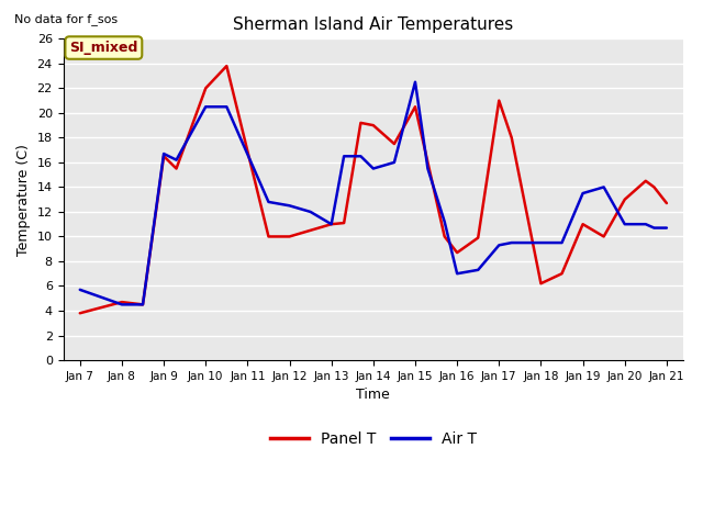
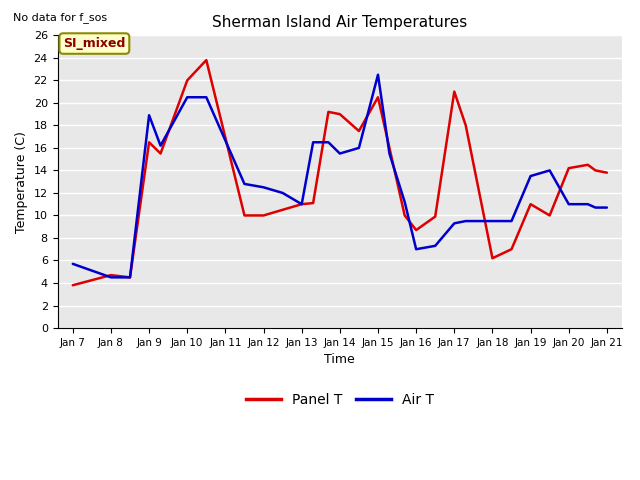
Air T/Jan 9: 16.7 -> 18.9
Panel T/Jan 20: 13.0 -> 14.2
Panel T/Jan 21: 12.7 -> 13.8
